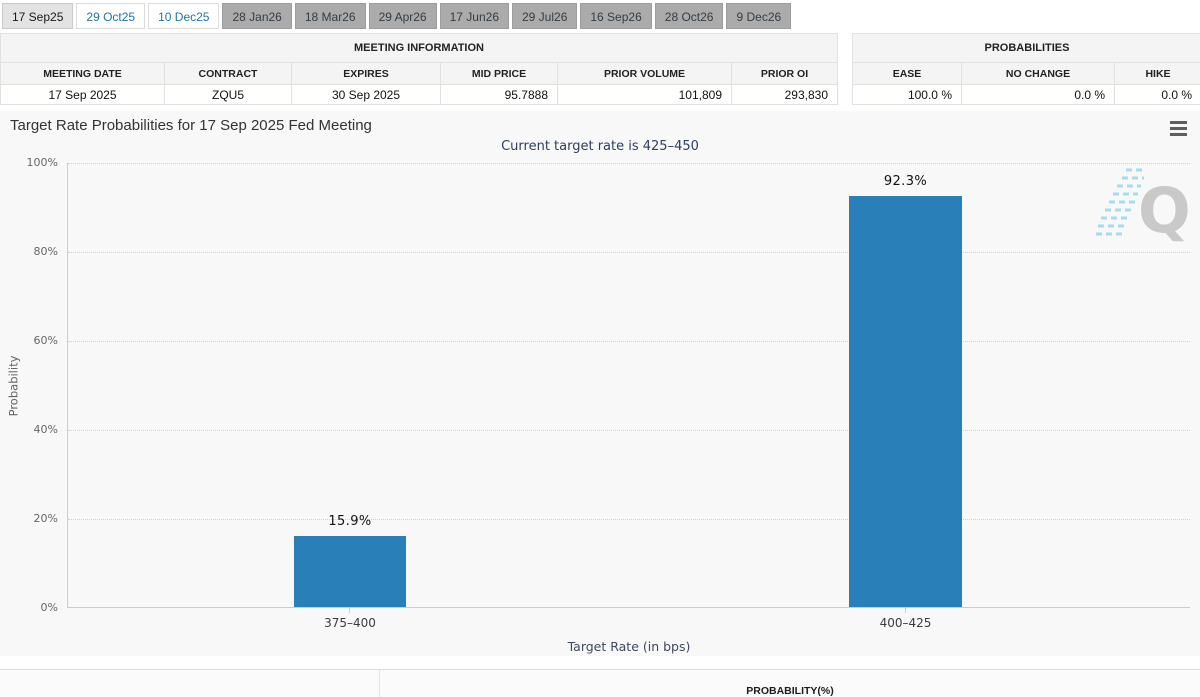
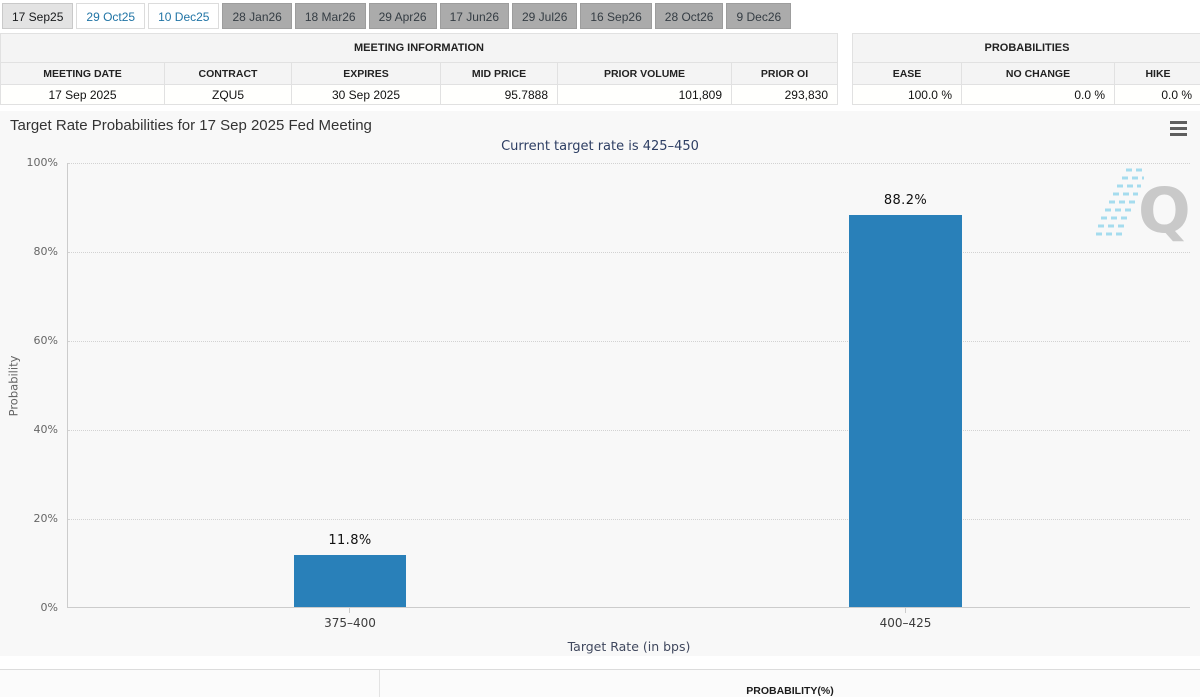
375–400: 15.9% -> 11.8%
400–425: 92.3% -> 88.2%
